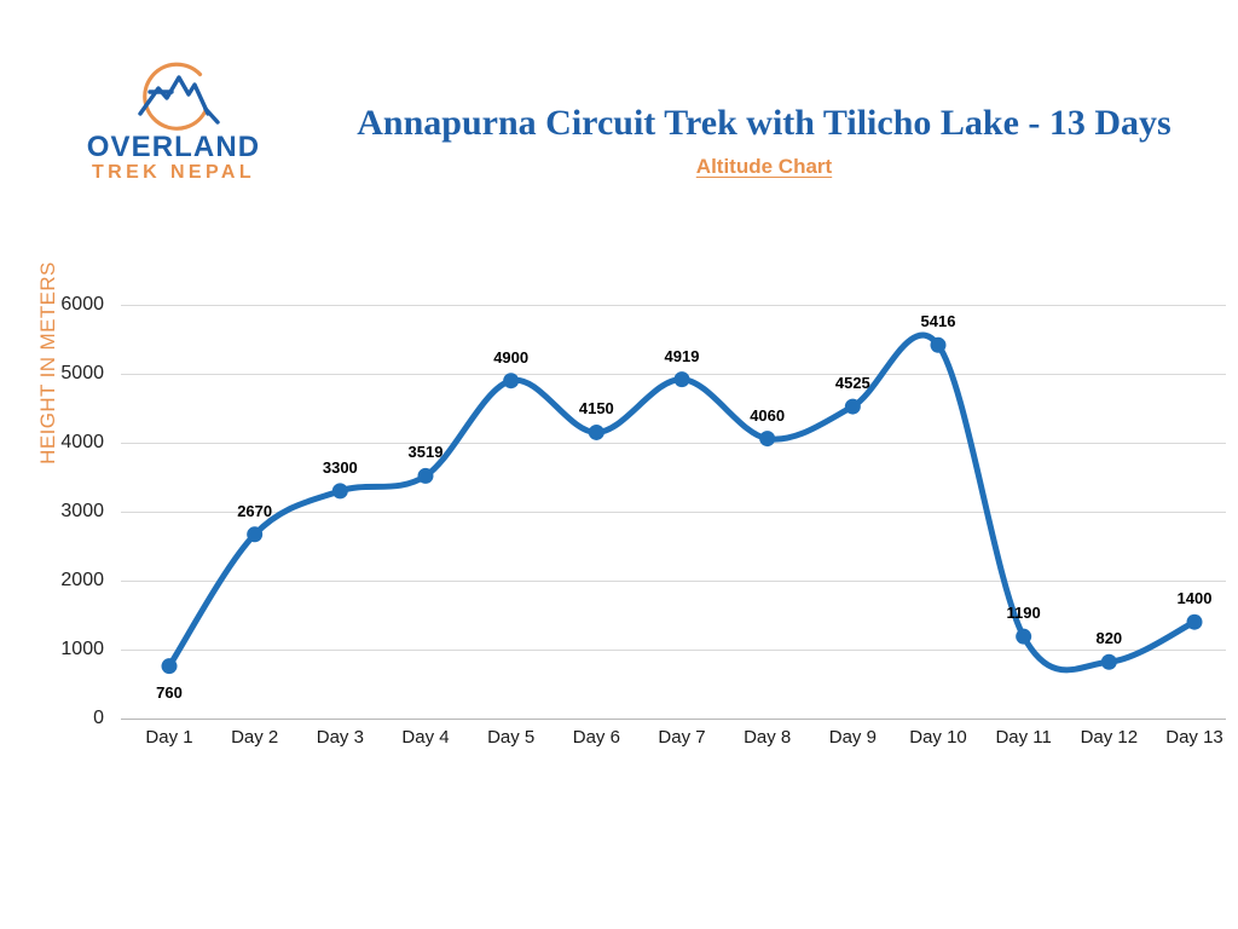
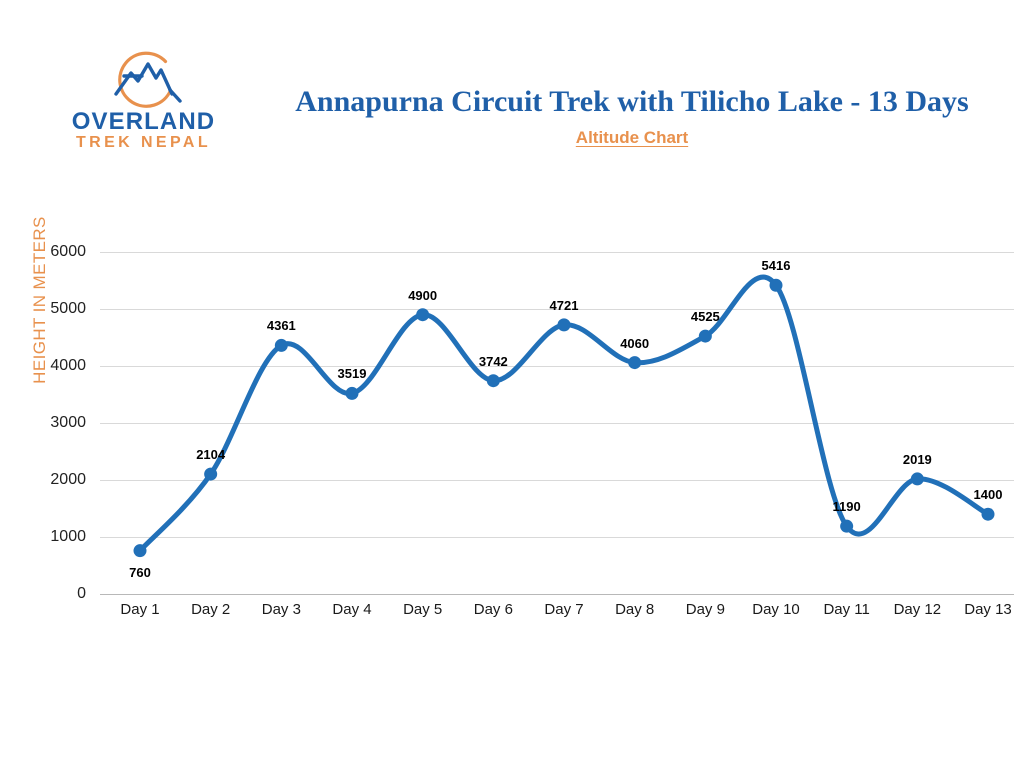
Day 2: 2670 -> 2104
Day 3: 3300 -> 4361
Day 6: 4150 -> 3742
Day 7: 4919 -> 4721
Day 12: 820 -> 2019
